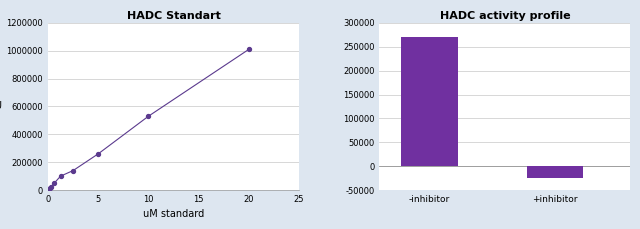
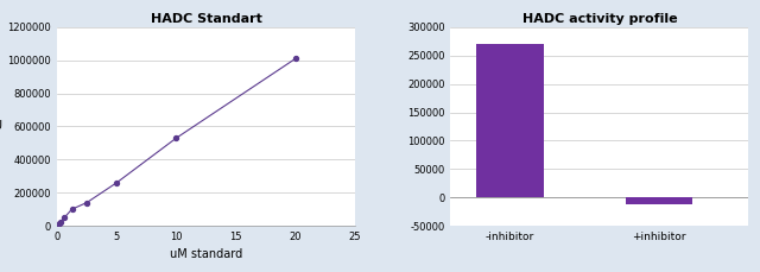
HADC activity profile/+inhibitor: -25000 -> -13000
